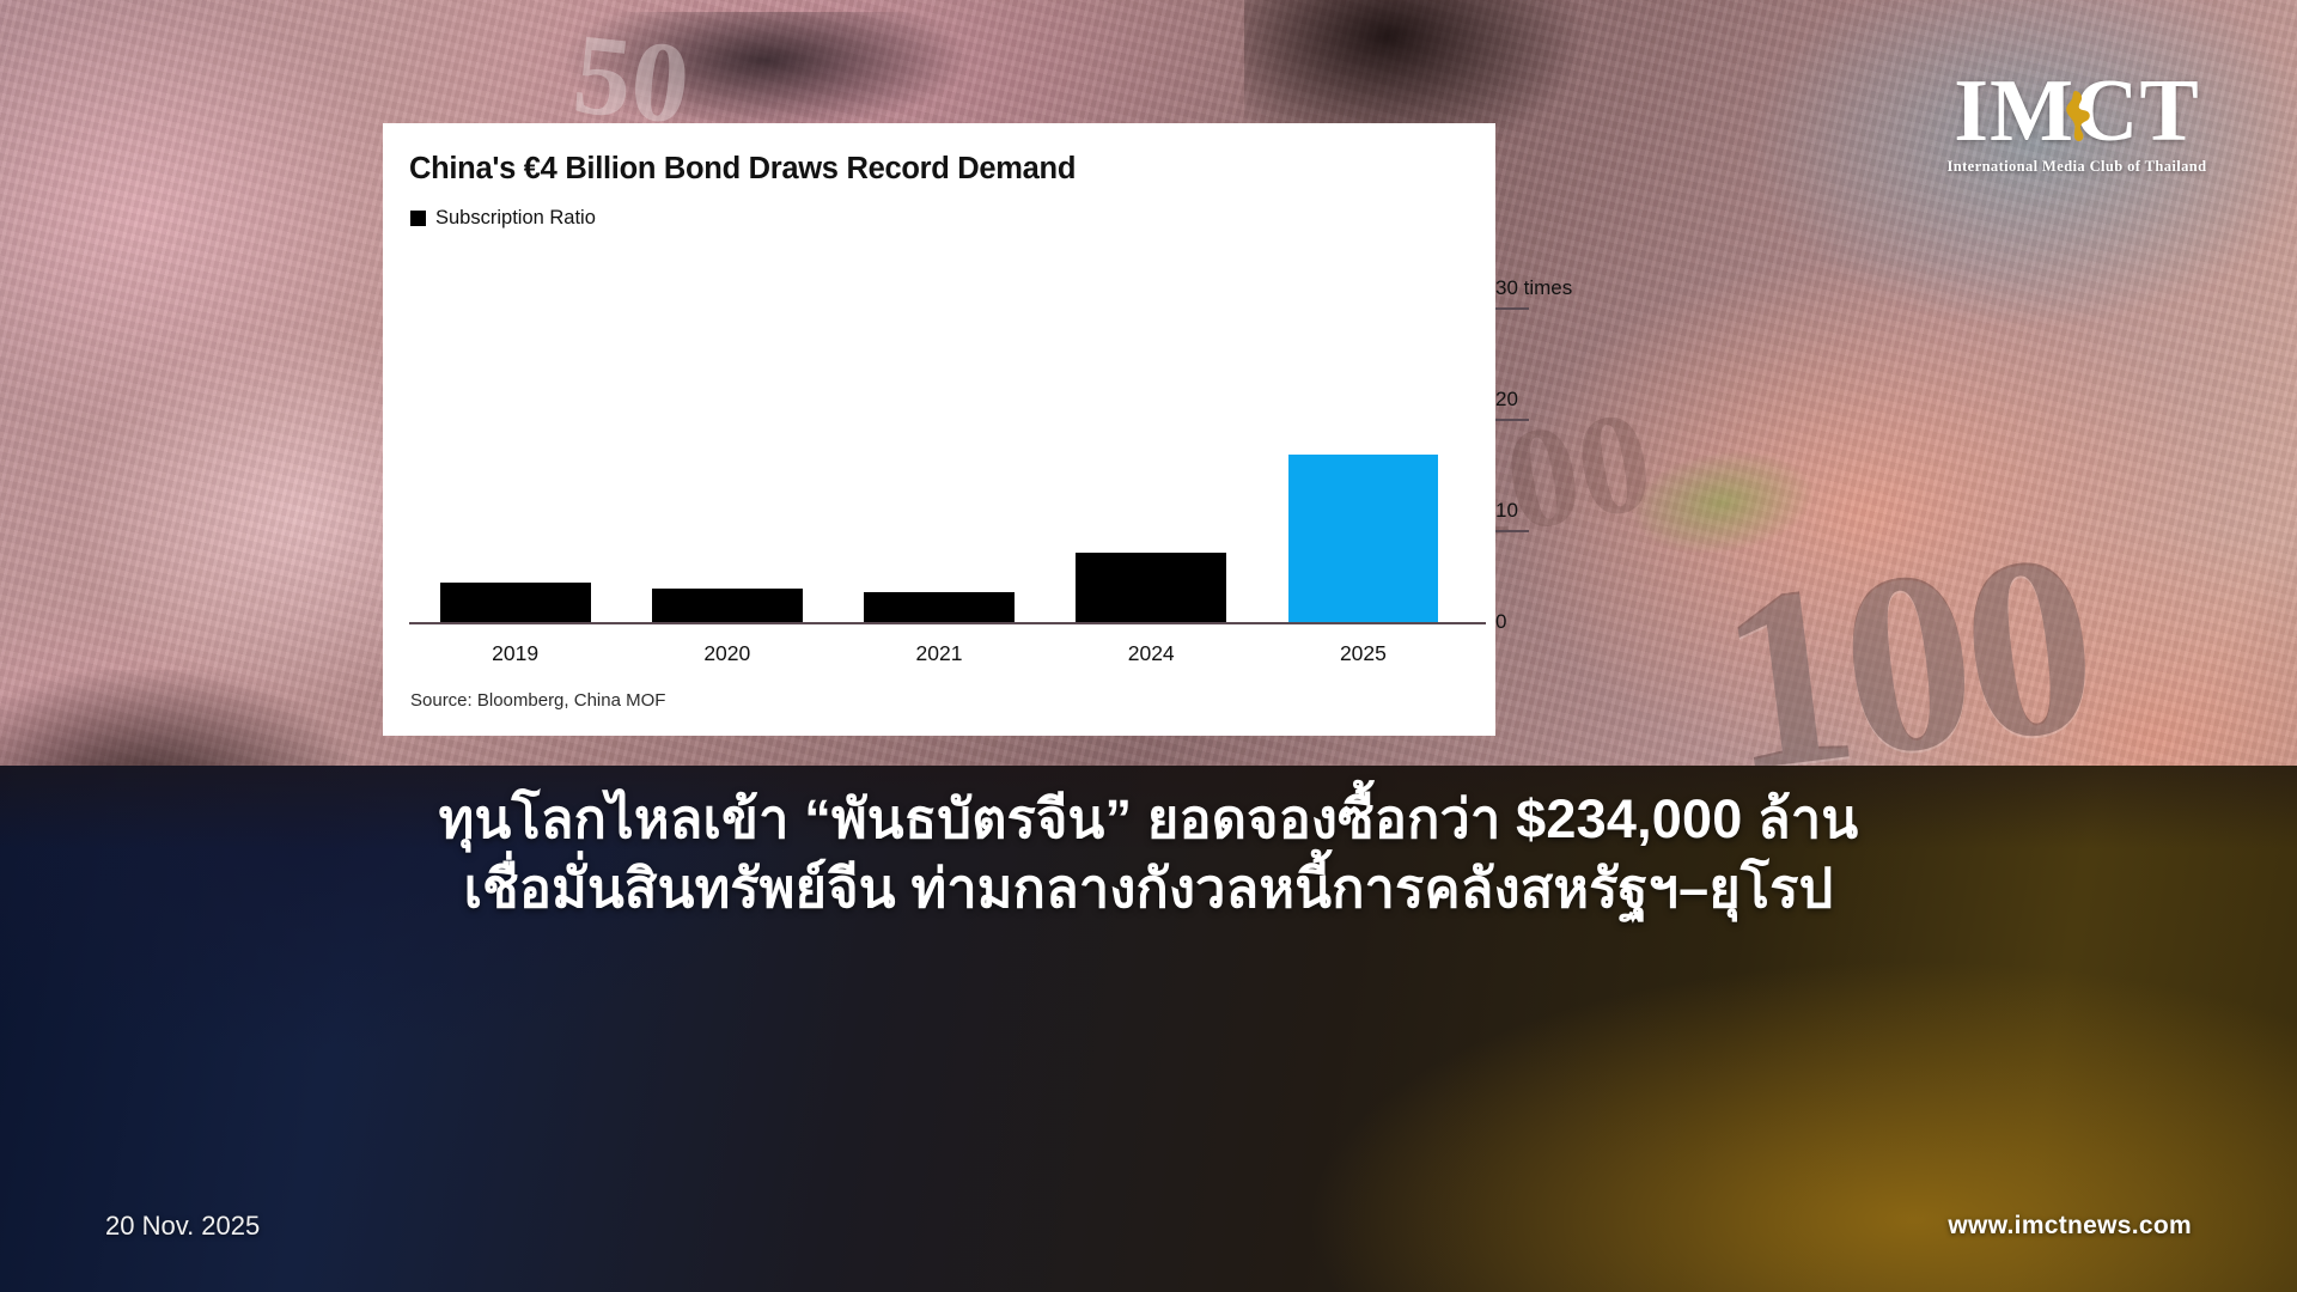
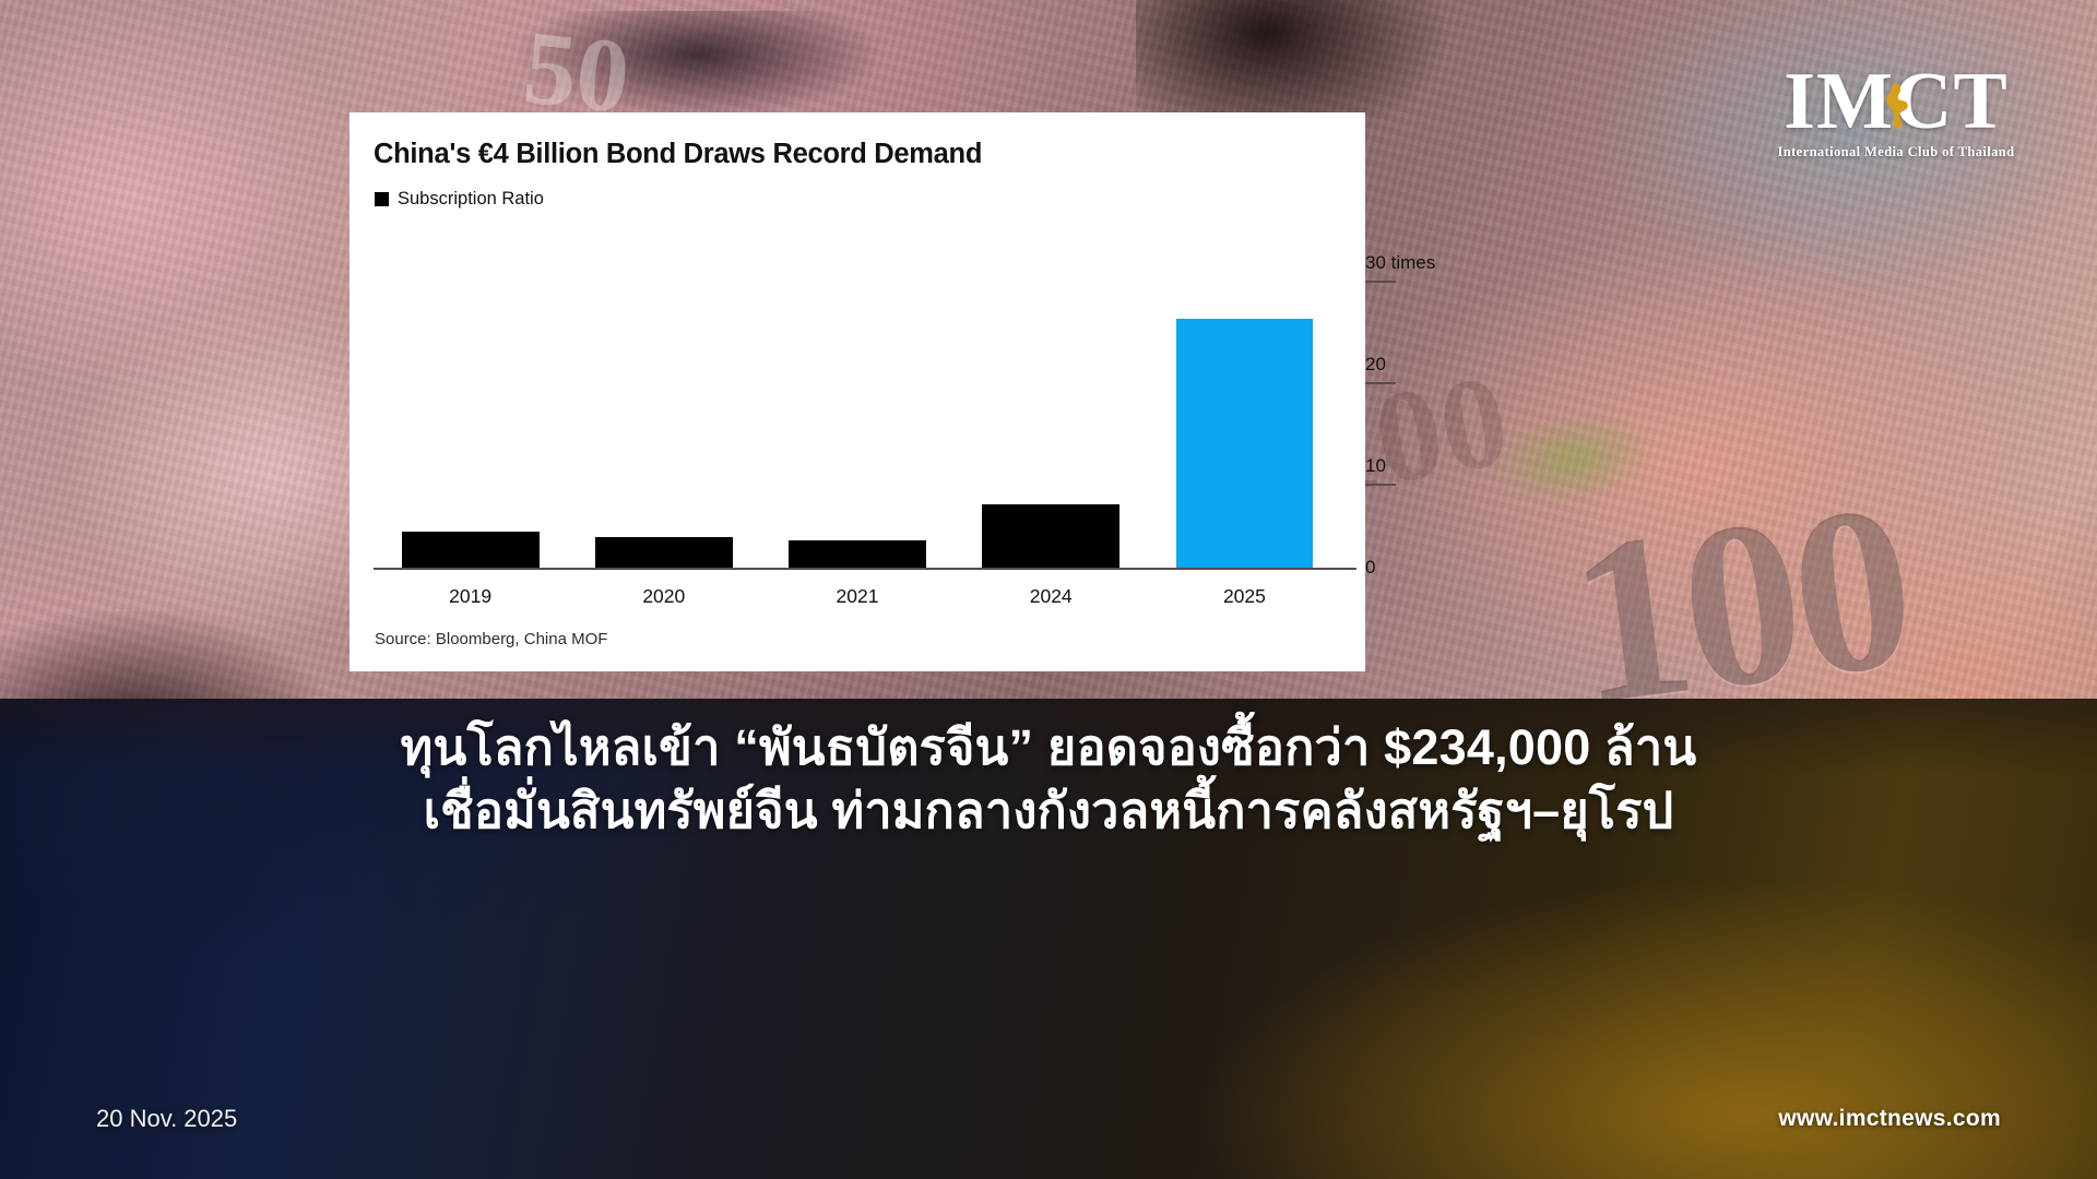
2025: 15 -> 24
